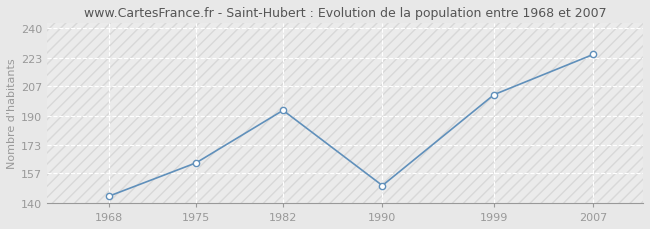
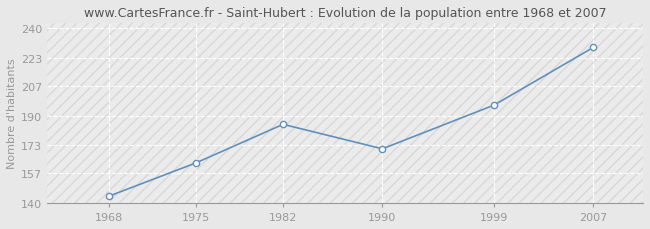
1982: 193 -> 185
1990: 150 -> 171
1999: 202 -> 196
2007: 225 -> 229
